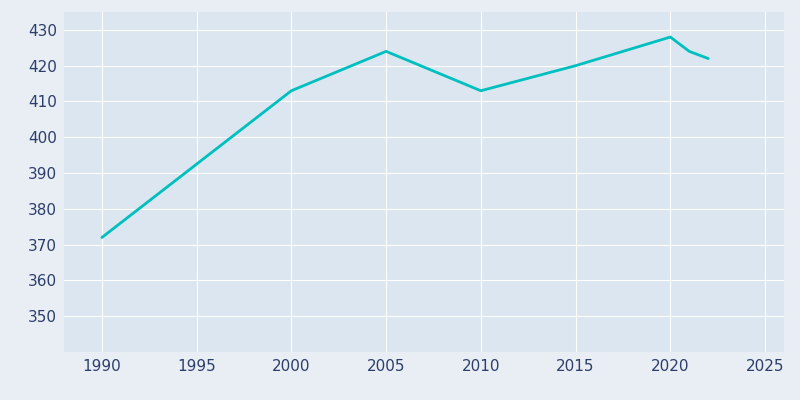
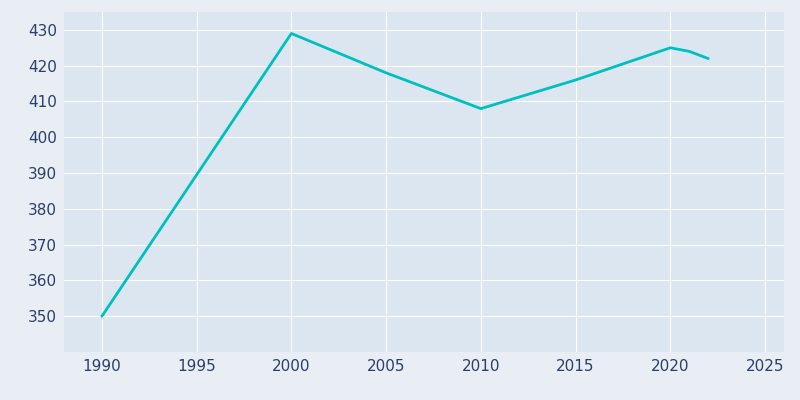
1990: 372 -> 350
2000: 413 -> 429
2005: 424 -> 418
2010: 413 -> 408
2015: 420 -> 416
2020: 428 -> 425
